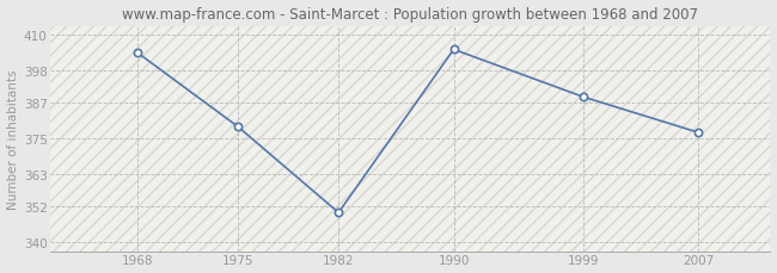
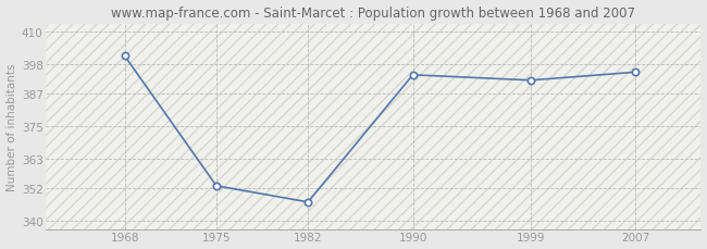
1968: 404 -> 401
1975: 379 -> 353
1982: 350 -> 347
1990: 405 -> 394
1999: 389 -> 392
2007: 377 -> 395
